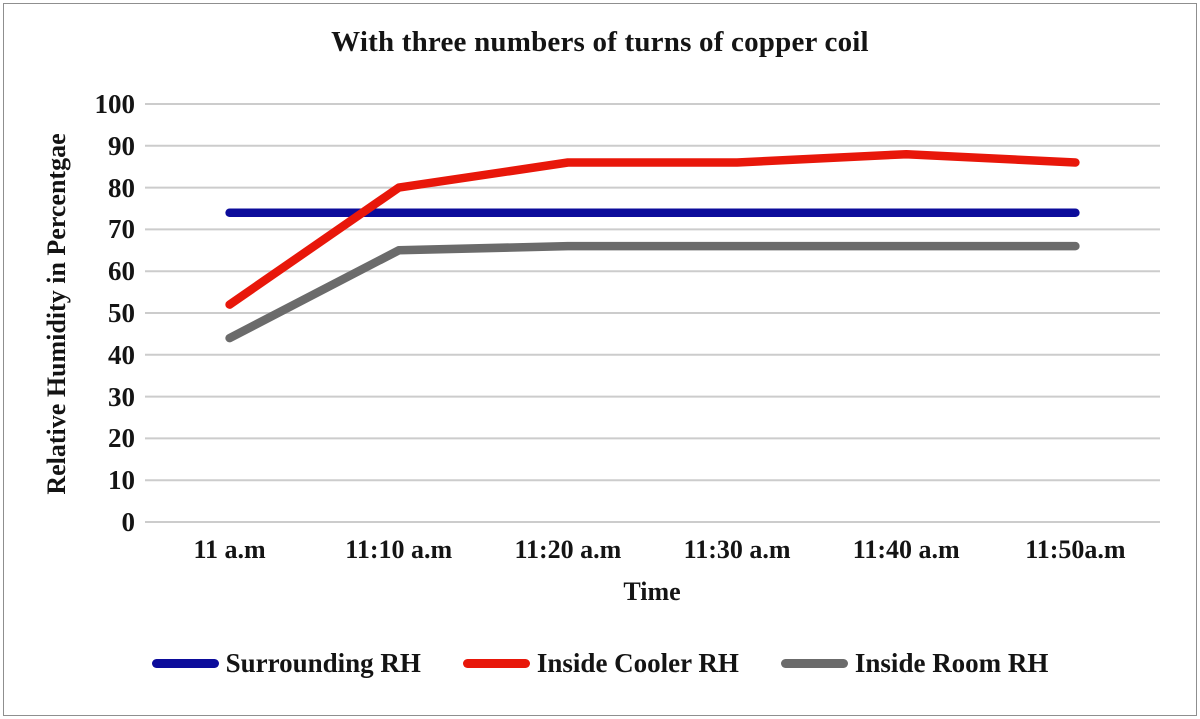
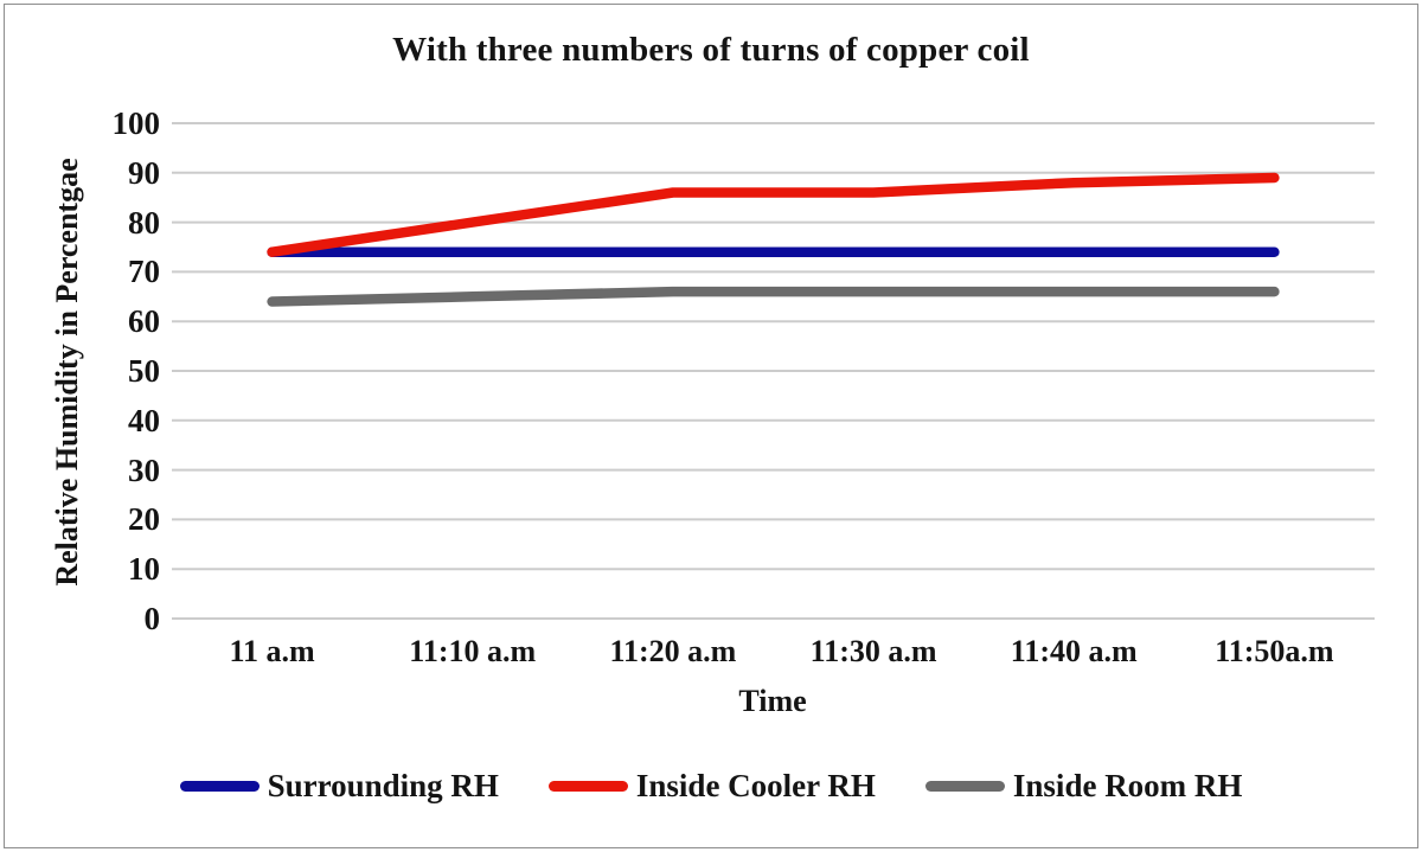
Inside Cooler RH/11 a.m: 52 -> 74
Inside Room RH/11 a.m: 44 -> 64
Inside Cooler RH/11:50a.m: 86 -> 89
